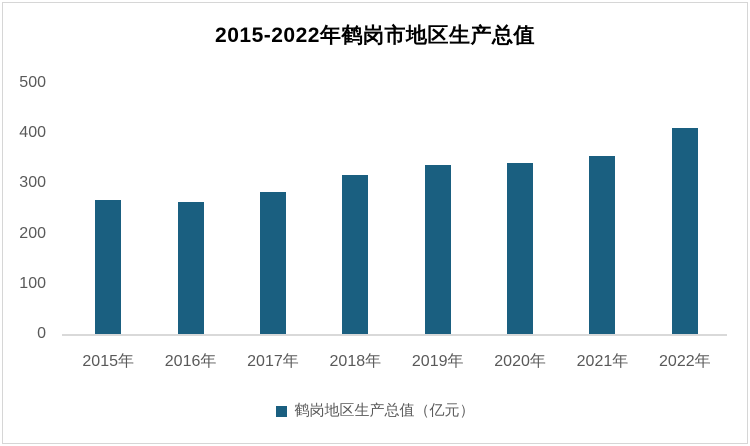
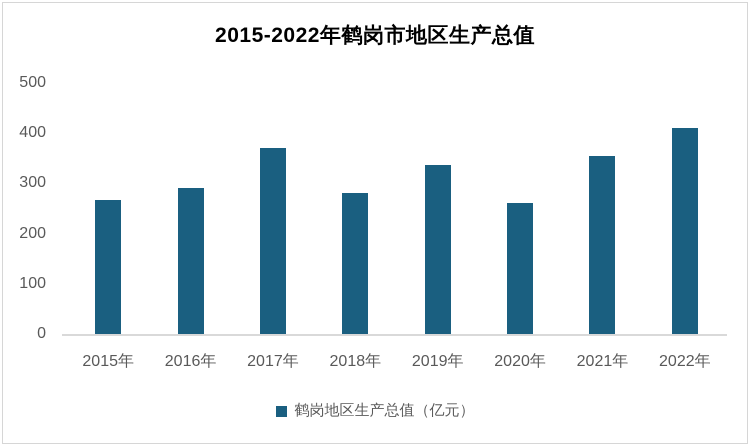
2016年: 260 -> 290
2017年: 280 -> 370
2018年: 320 -> 280
2020年: 340 -> 260
